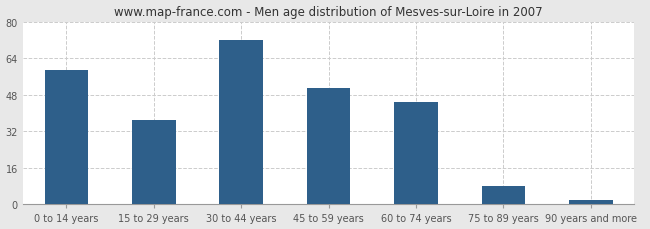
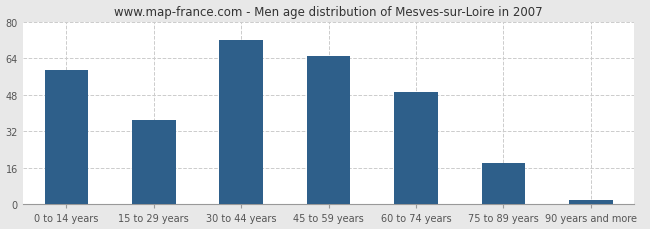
45 to 59 years: 51 -> 65
60 to 74 years: 45 -> 49
75 to 89 years: 8 -> 18
